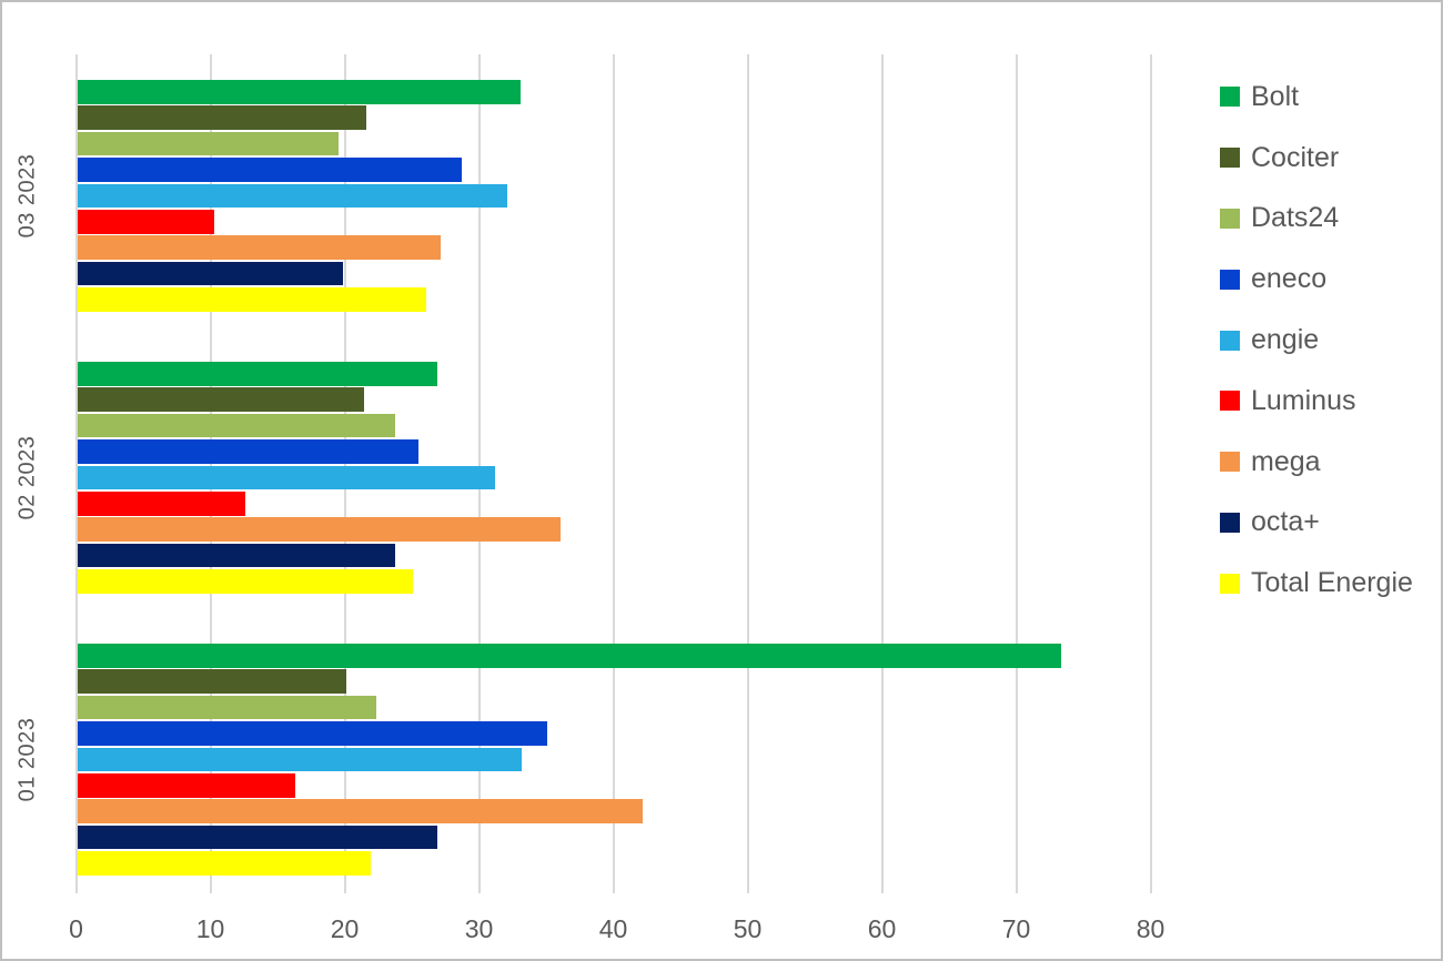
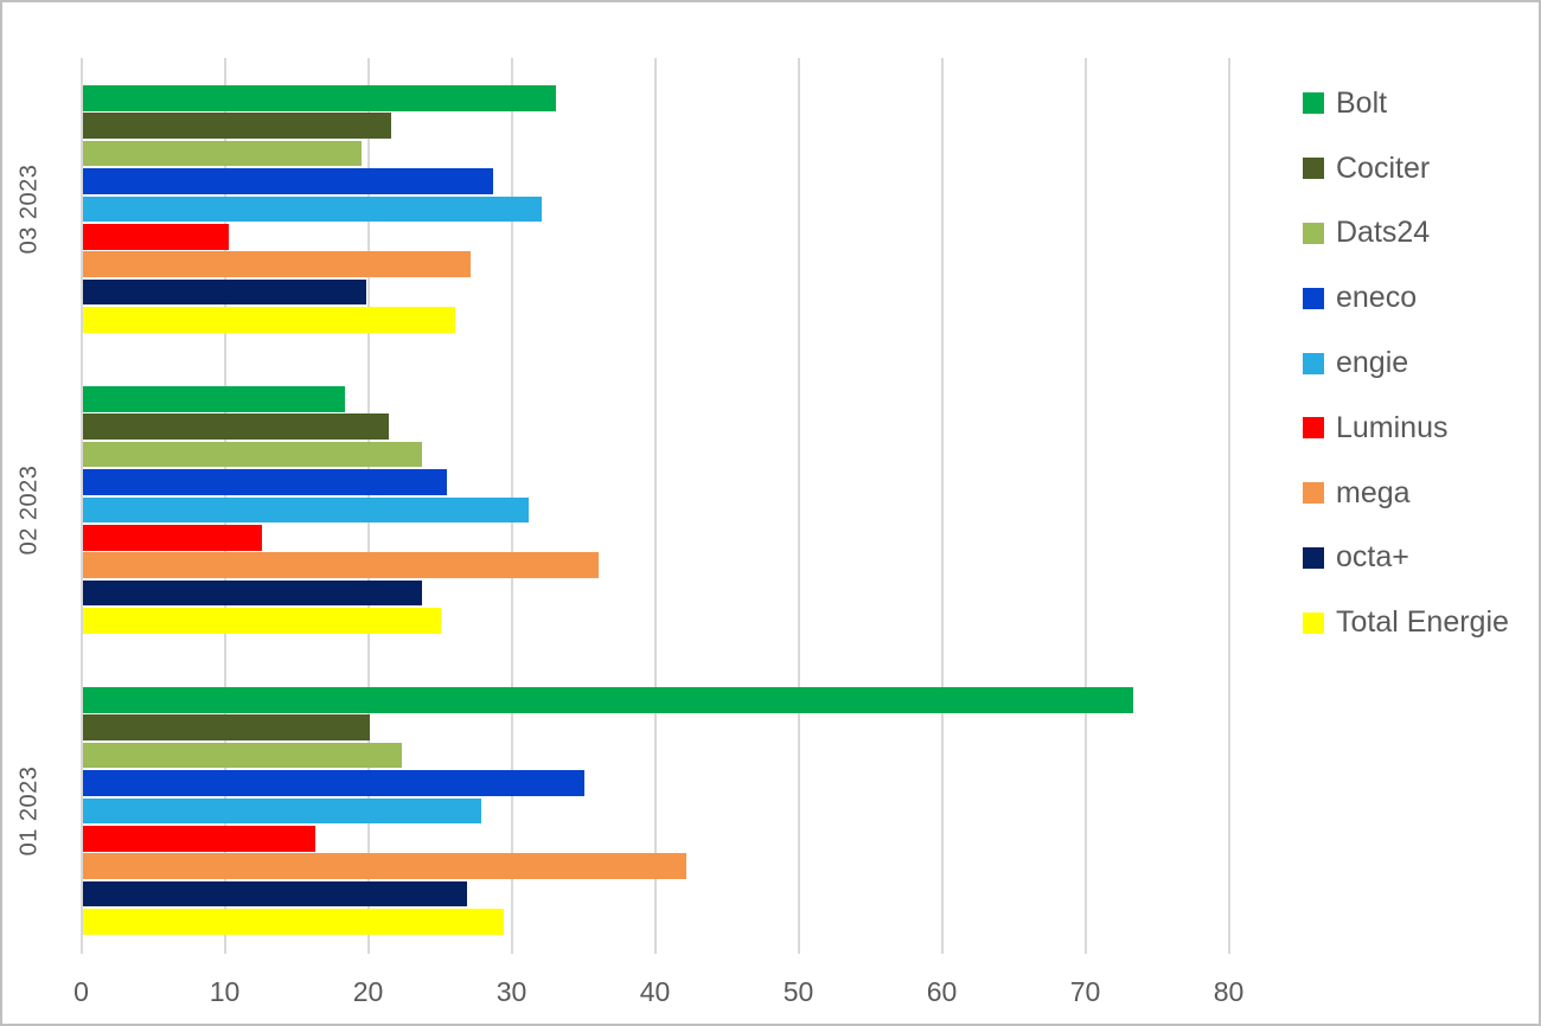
Bolt/02 2023: 26.8 -> 18.3
engie/01 2023: 33.1 -> 27.8
Total Energie/01 2023: 21.9 -> 29.4
